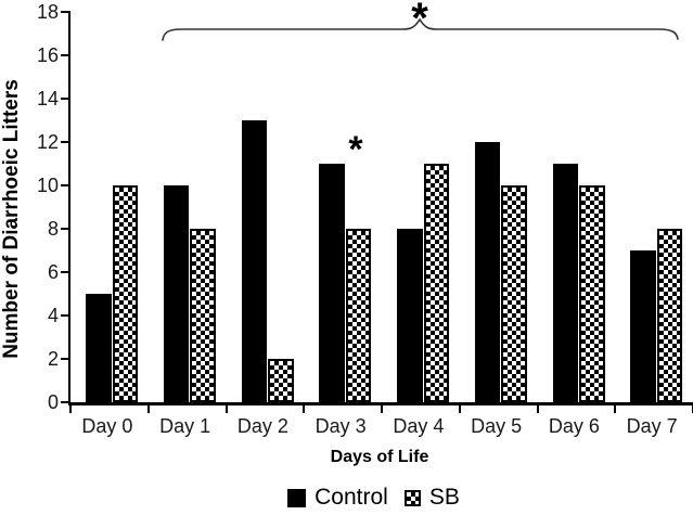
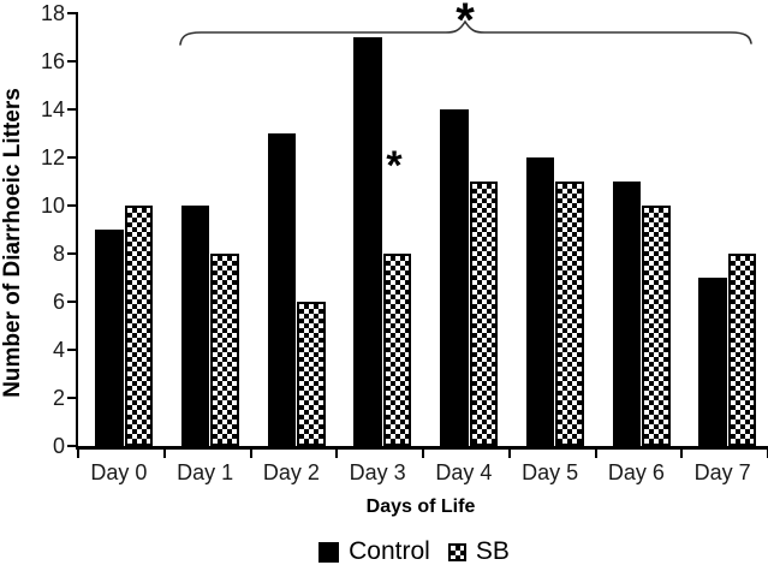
Control/Day 0: 5 -> 9
SB/Day 2: 2 -> 6
Control/Day 3: 11 -> 17
Control/Day 4: 8 -> 14
SB/Day 5: 10 -> 11
